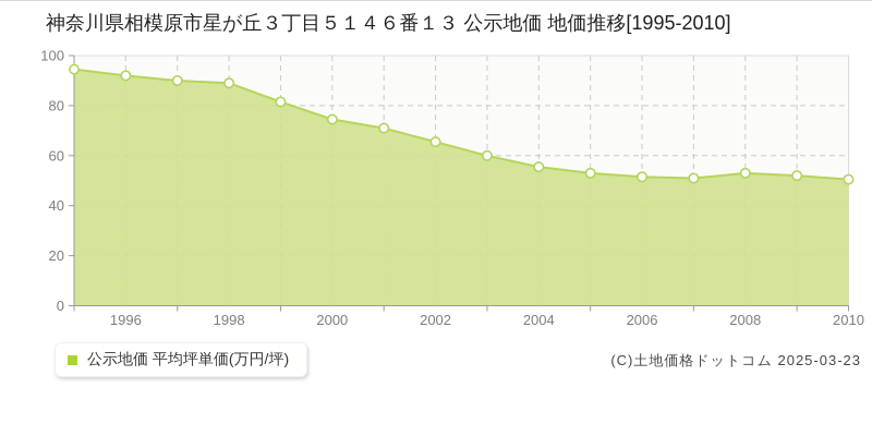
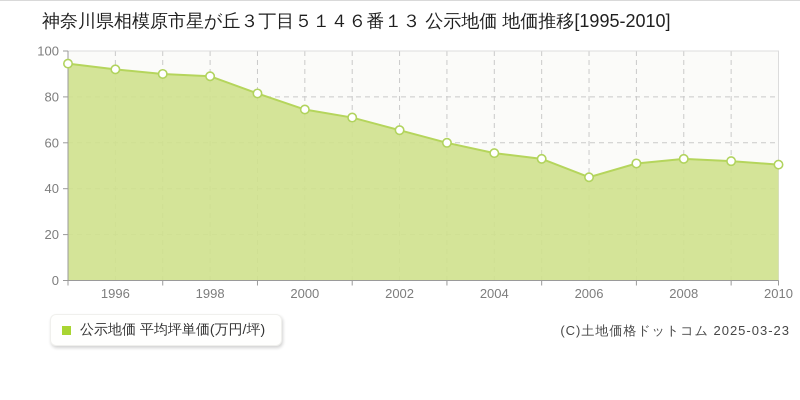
2006: 52 -> 45
